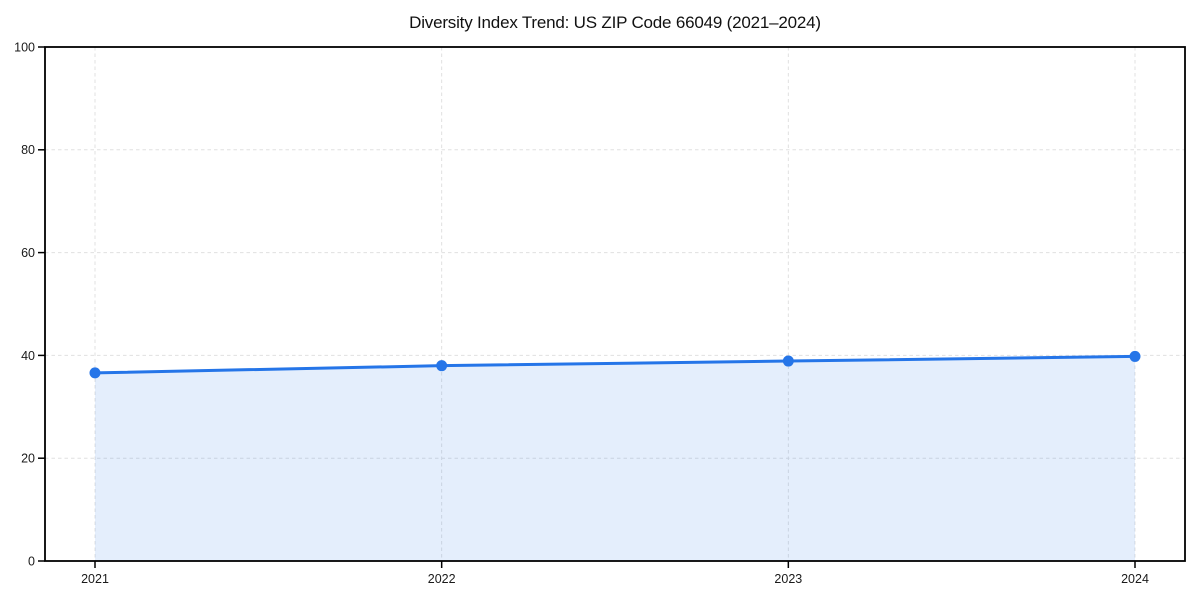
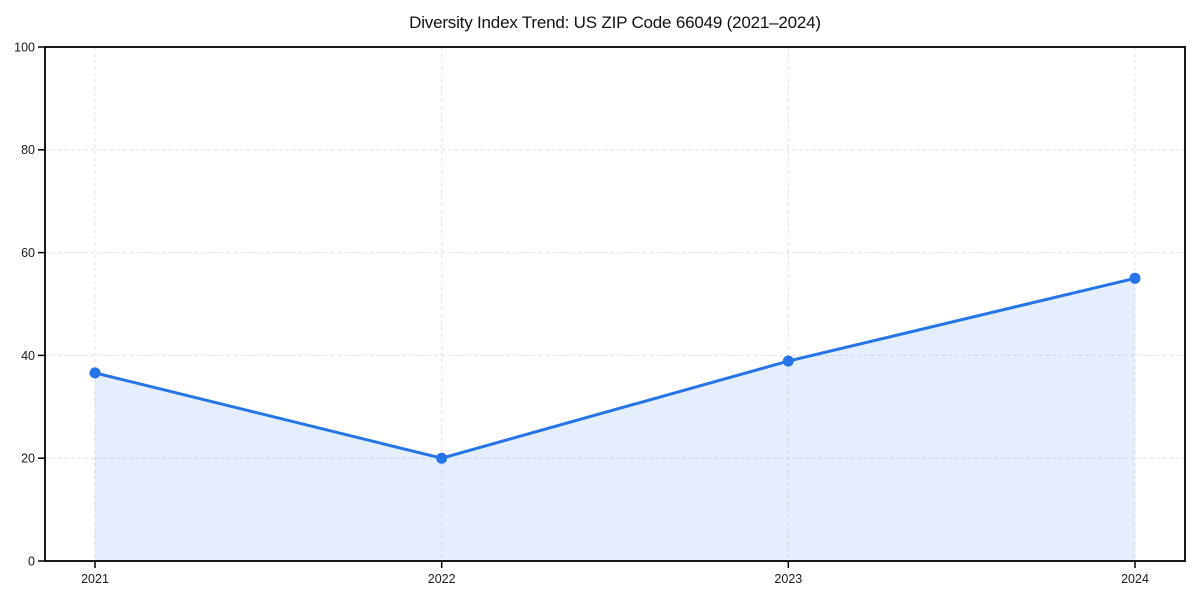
2022: 38 -> 20
2024: 40 -> 55
